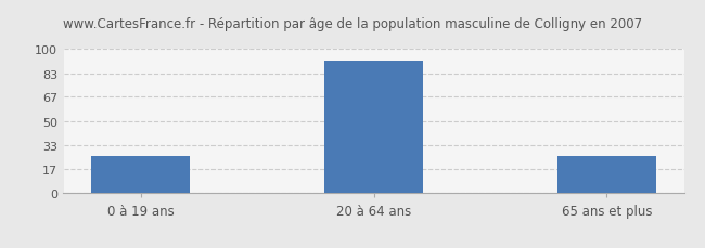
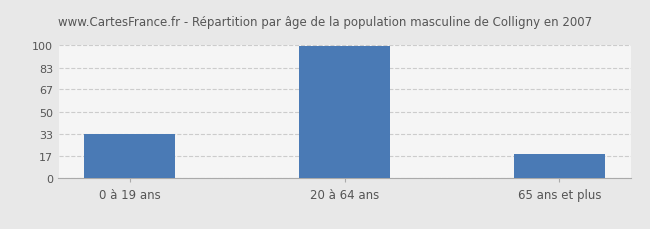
0 à 19 ans: 26 -> 33
20 à 64 ans: 92 -> 99
65 ans et plus: 26 -> 18
